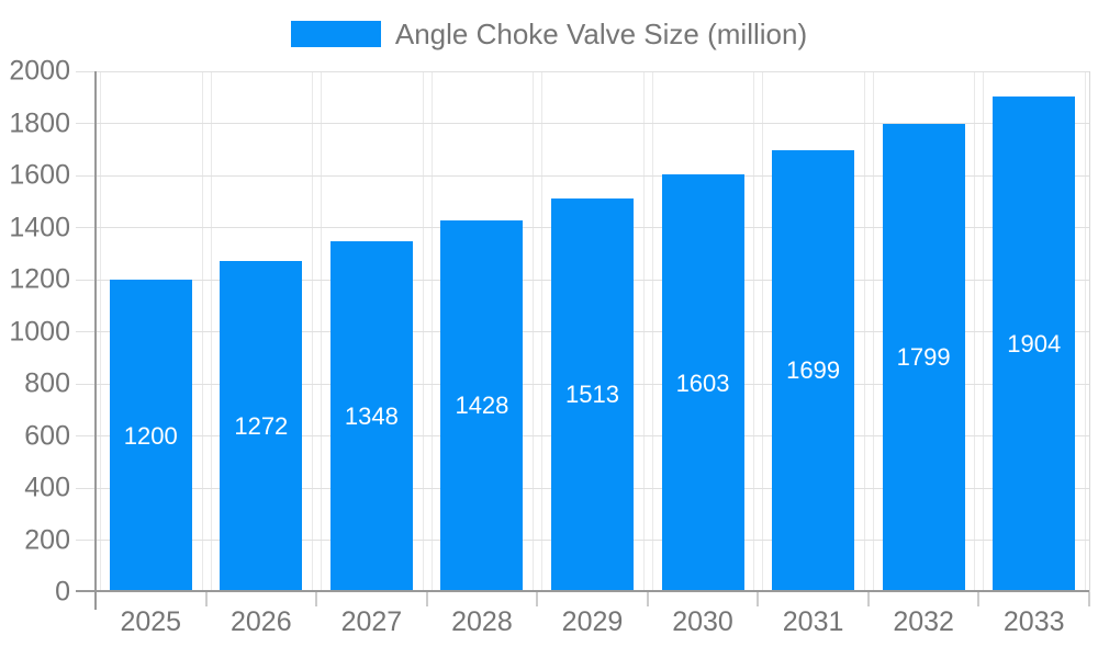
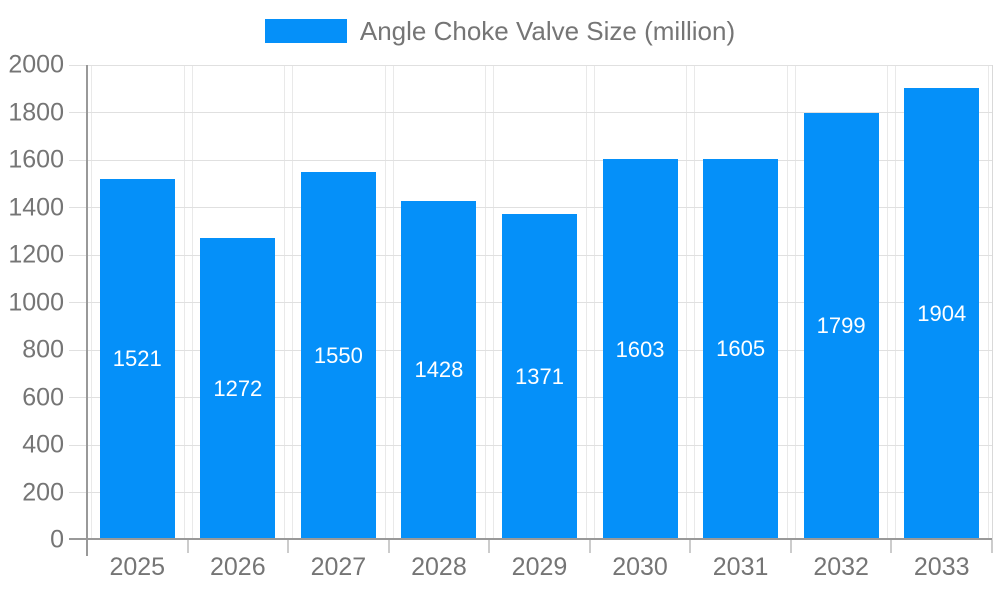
2025: 1200 -> 1521
2027: 1348 -> 1550
2029: 1513 -> 1371
2031: 1699 -> 1605
